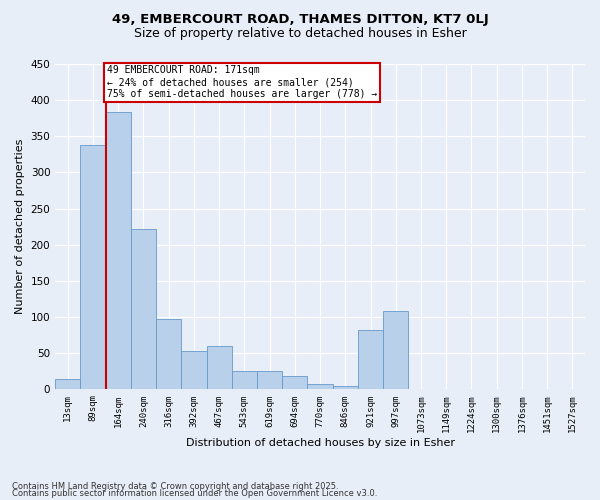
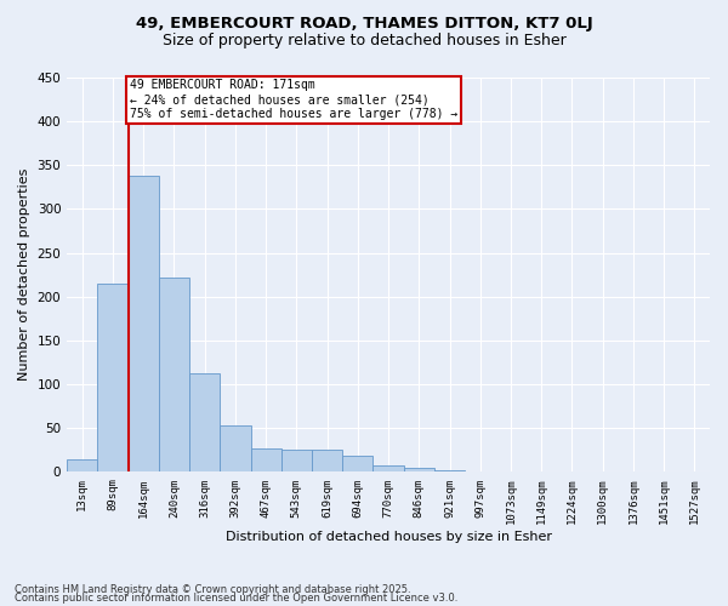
89sqm: 338 -> 215
164sqm: 384 -> 338
316sqm: 98 -> 113
467sqm: 60 -> 27
921sqm: 82 -> 2
997sqm: 108 -> 1
